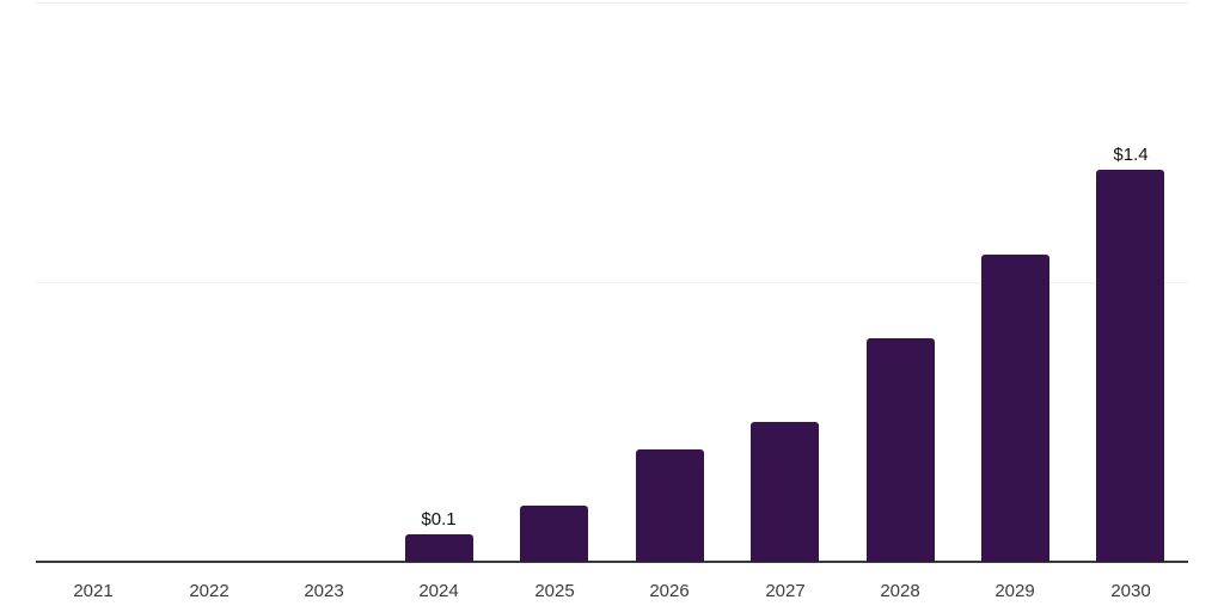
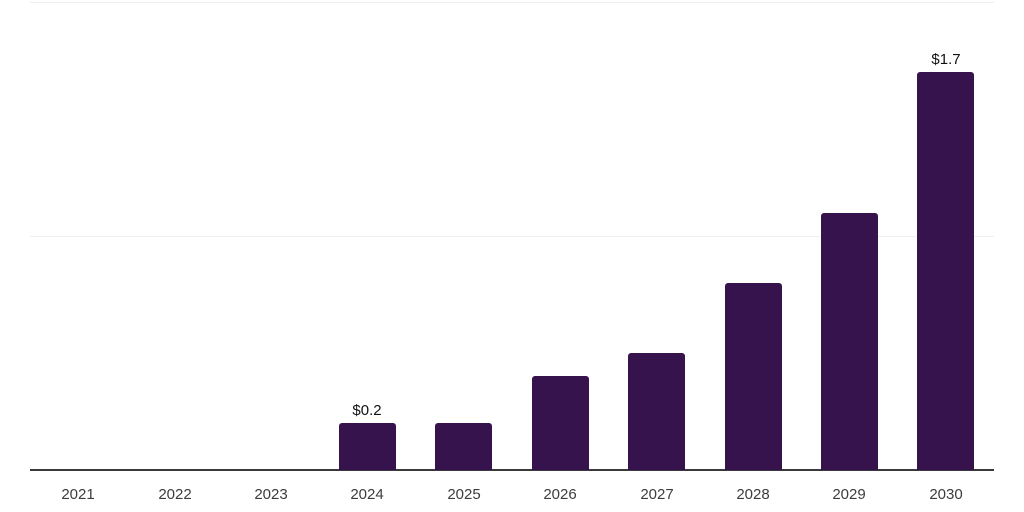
2024: $0.1 -> $0.2
2030: $1.4 -> $1.7
